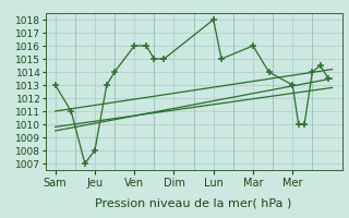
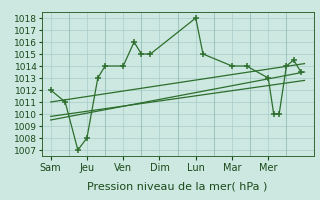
Sam: 1013.0 -> 1012.0
Ven: 1016.0 -> 1014.0
Mar: 1016.0 -> 1014.0
